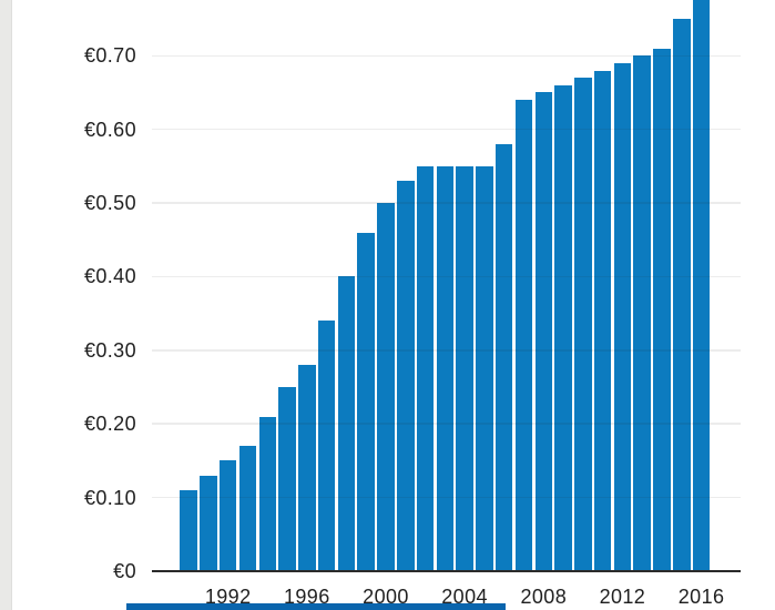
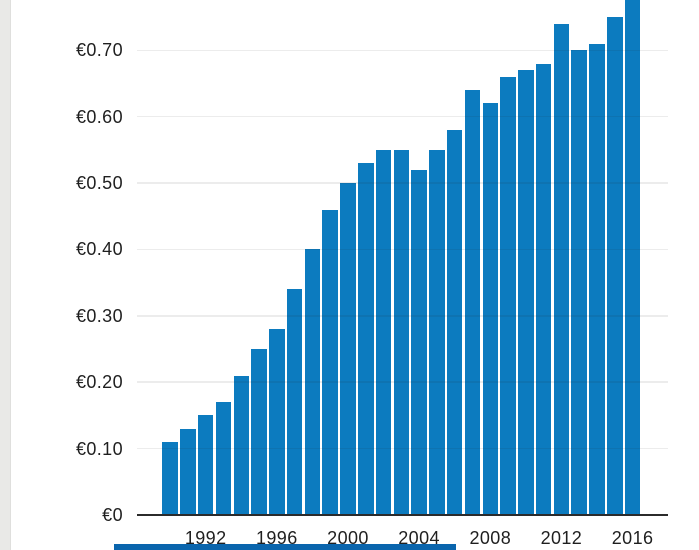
2004: €0.55 -> €0.52
2008: €0.65 -> €0.62
2012: €0.69 -> €0.74
